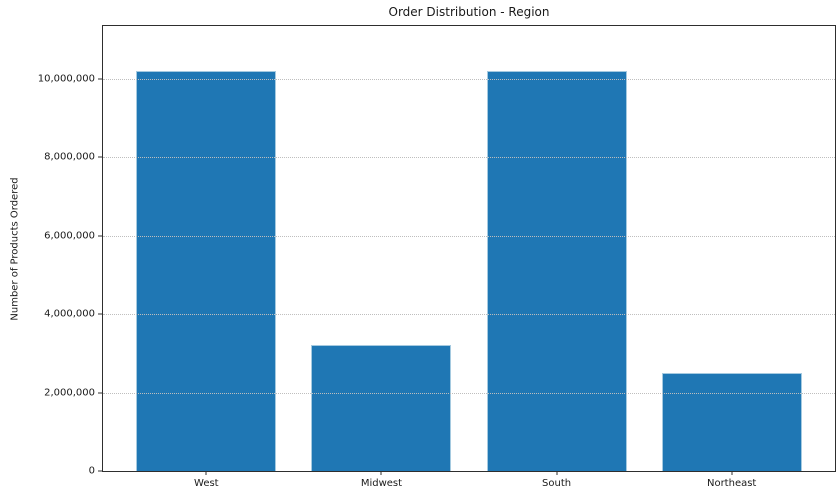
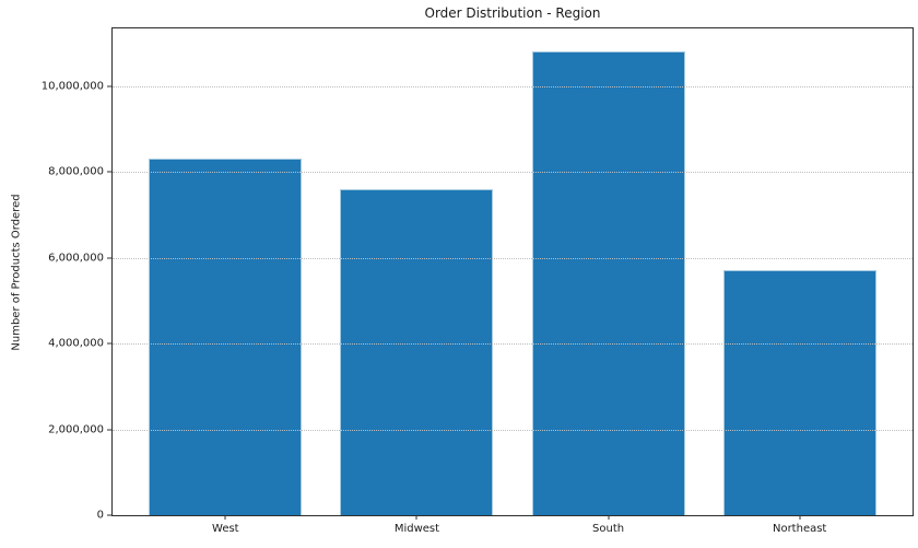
West: 10200000 -> 8300000
Midwest: 3200000 -> 7600000
South: 10200000 -> 10800000
Northeast: 2500000 -> 5700000
